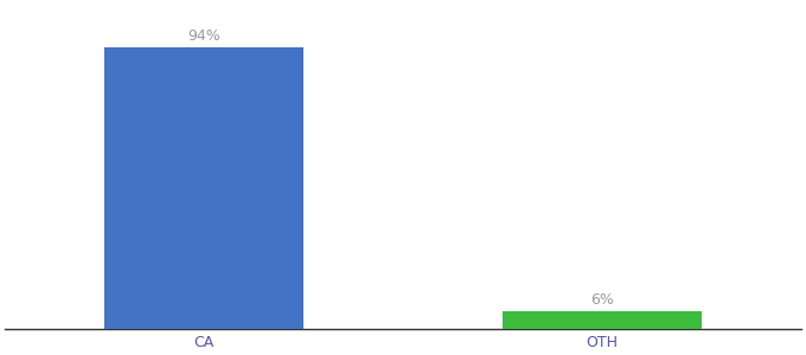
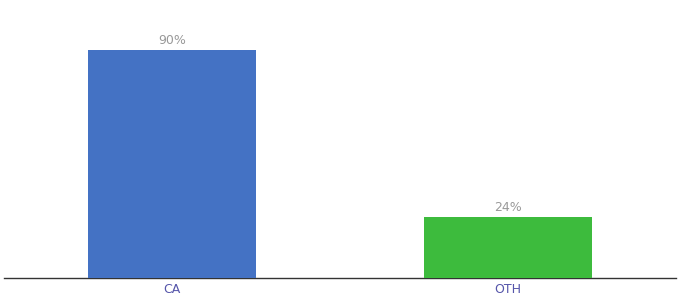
CA: 94% -> 90%
OTH: 6% -> 24%
